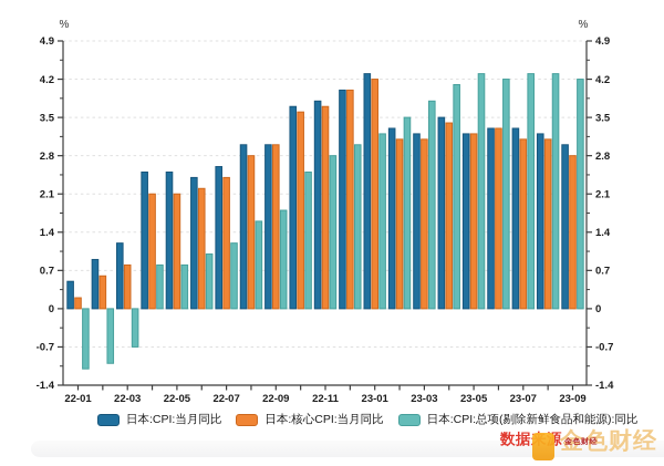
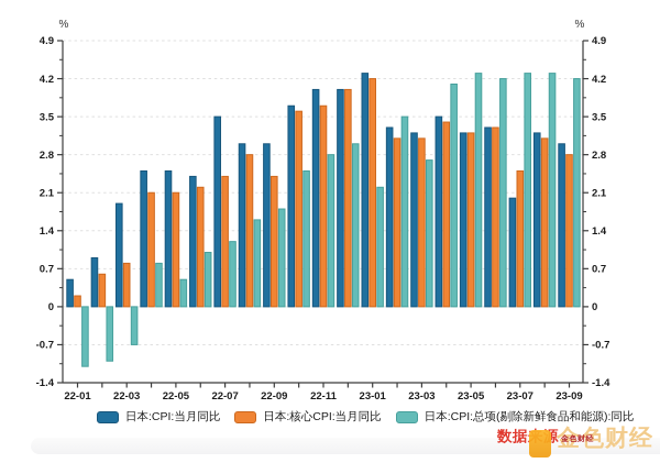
日本:CPI:当月同比/22-03: 1.2 -> 1.9
日本:CPI:总项(剔除新鲜食品和能源):同比/22-05: 0.8 -> 0.5
日本:CPI:当月同比/22-07: 2.6 -> 3.5
日本:核心CPI:当月同比/22-09: 3.0 -> 2.4
日本:CPI:当月同比/22-11: 3.8 -> 4.0
日本:CPI:总项(剔除新鲜食品和能源):同比/23-01: 3.2 -> 2.2
日本:CPI:总项(剔除新鲜食品和能源):同比/23-03: 3.8 -> 2.7
日本:CPI:当月同比/23-07: 3.3 -> 2.0
日本:核心CPI:当月同比/23-07: 3.1 -> 2.5
